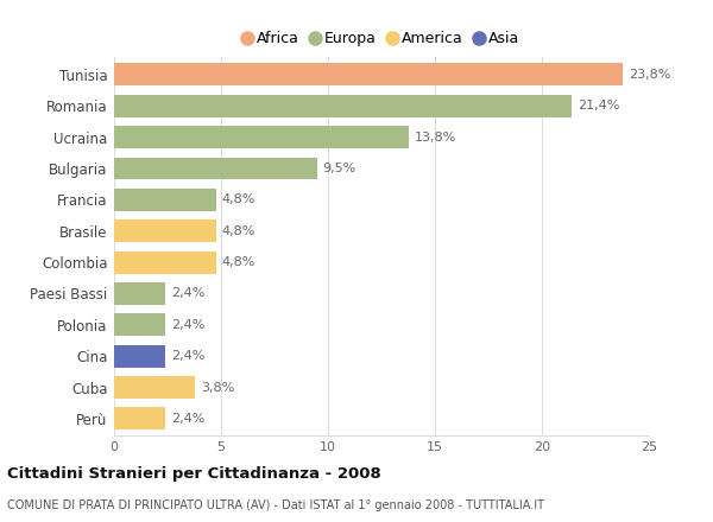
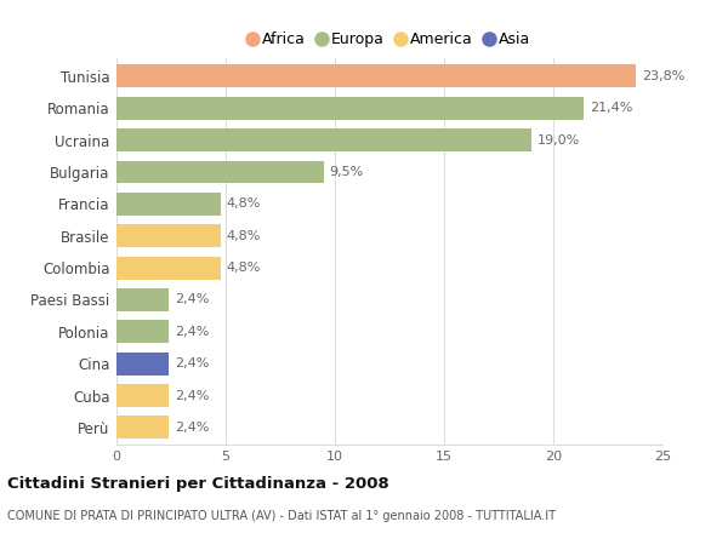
Ucraina: 13,8% -> 19,0%
Cuba: 3,8% -> 2,4%
